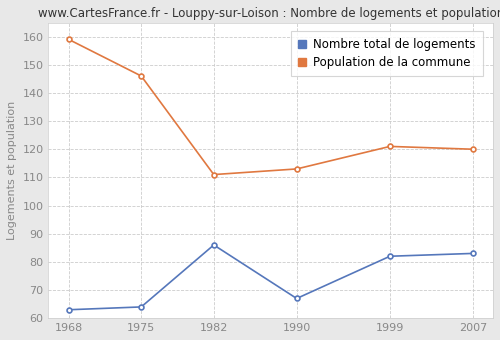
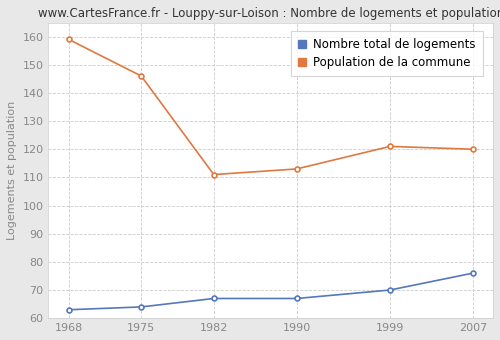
Nombre total de logements/1982: 86 -> 67
Nombre total de logements/1999: 82 -> 70
Nombre total de logements/2007: 83 -> 76
